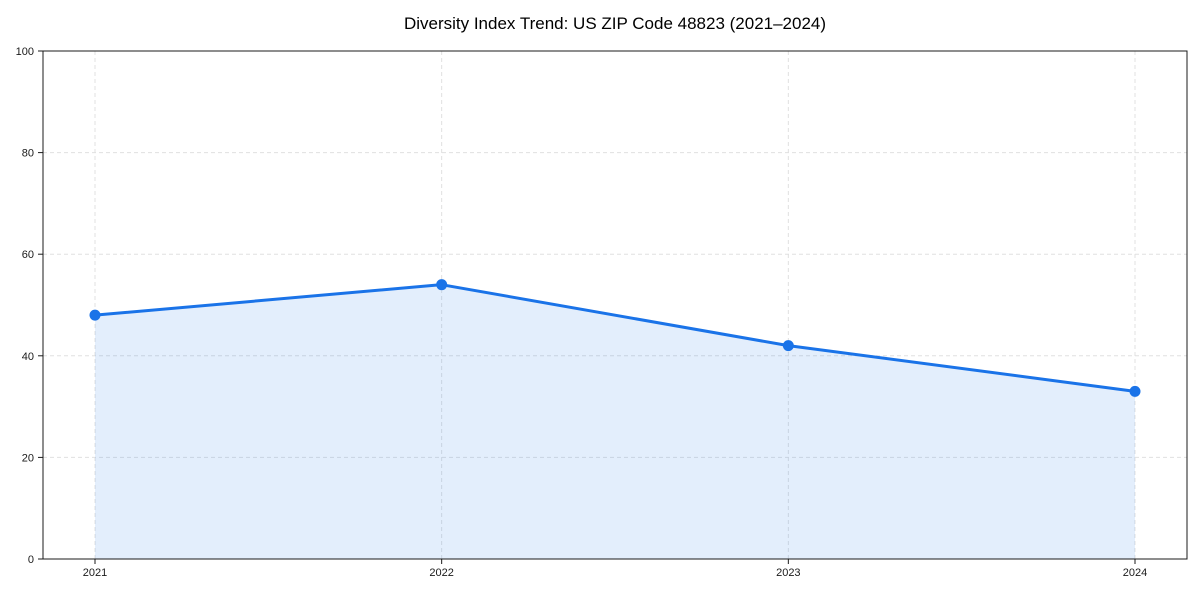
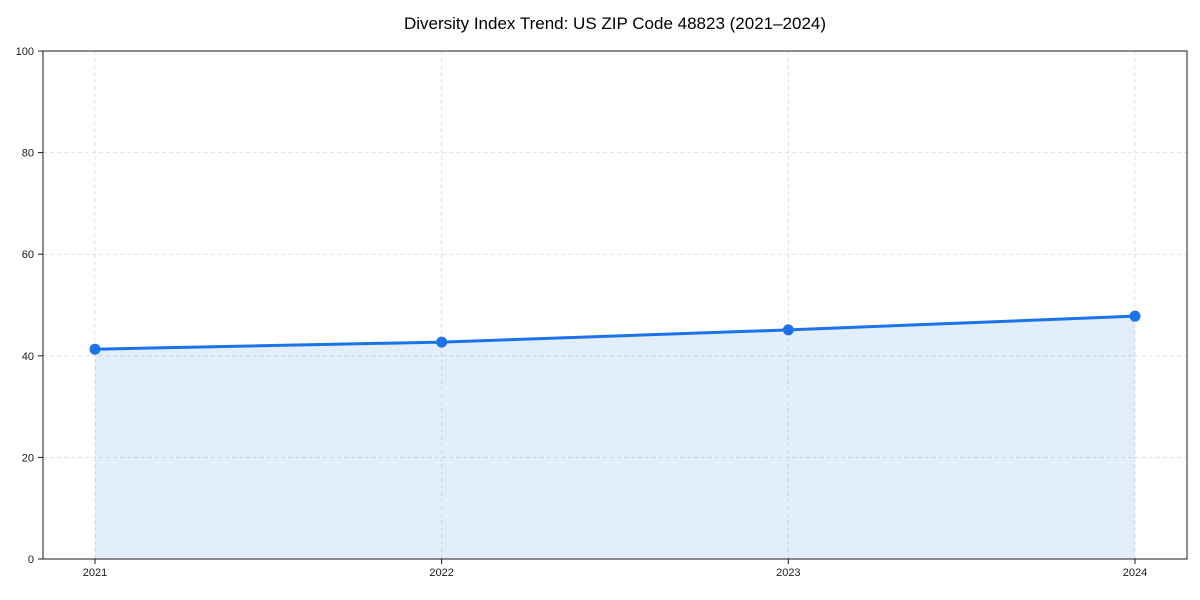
2021: 48 -> 41
2022: 54 -> 43
2023: 42 -> 45
2024: 33 -> 48
